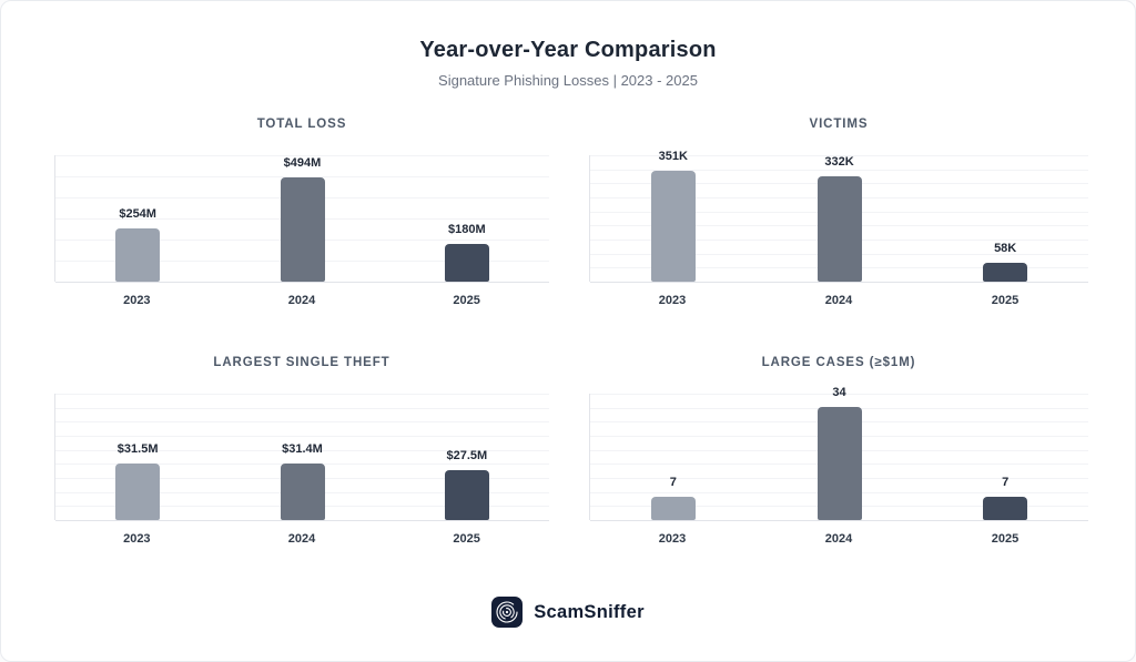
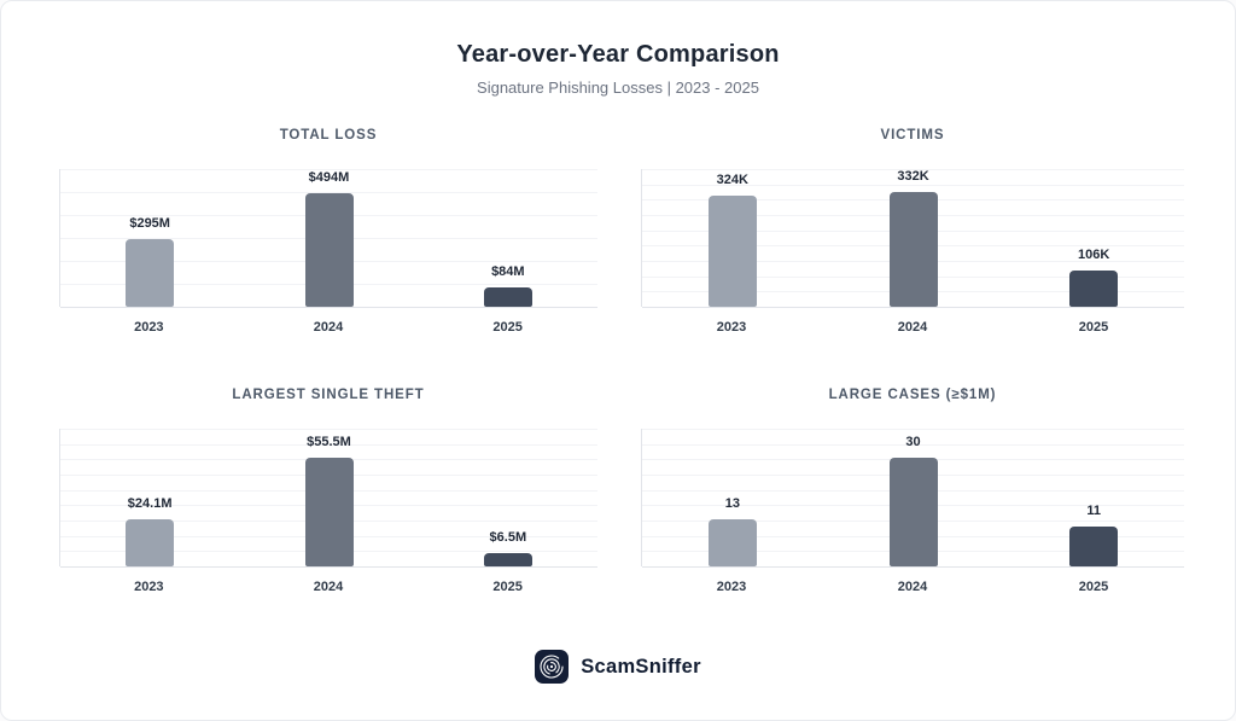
TOTAL LOSS/2023: $254M -> $295M
TOTAL LOSS/2025: $180M -> $84M
VICTIMS/2023: 351K -> 324K
VICTIMS/2025: 58K -> 106K
LARGEST SINGLE THEFT/2023: $31.5M -> $24.1M
LARGEST SINGLE THEFT/2024: $31.4M -> $55.5M
LARGEST SINGLE THEFT/2025: $27.5M -> $6.5M
LARGE CASES (≥$1M)/2023: 7 -> 13
LARGE CASES (≥$1M)/2024: 34 -> 30
LARGE CASES (≥$1M)/2025: 7 -> 11
